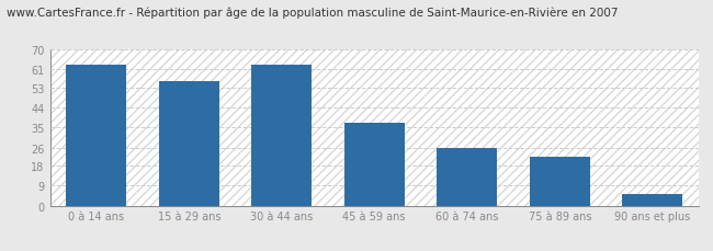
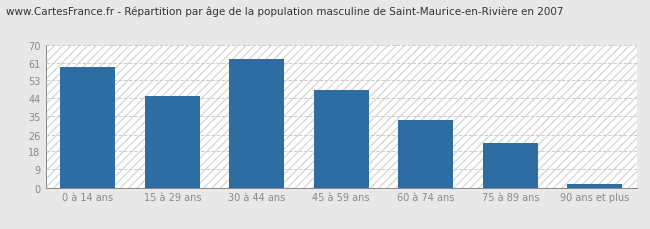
0 à 14 ans: 63 -> 59
15 à 29 ans: 56 -> 45
45 à 59 ans: 37 -> 48
60 à 74 ans: 26 -> 33
90 ans et plus: 5 -> 2
